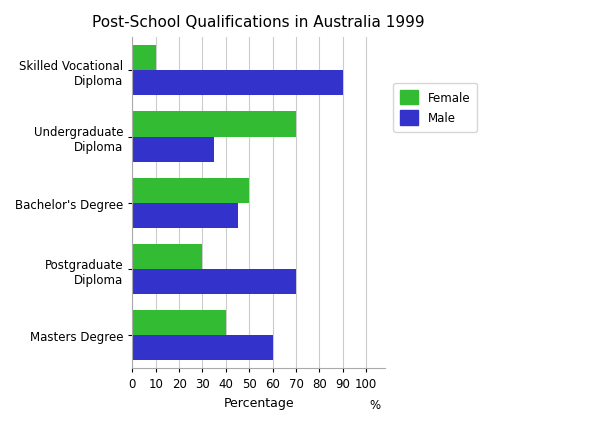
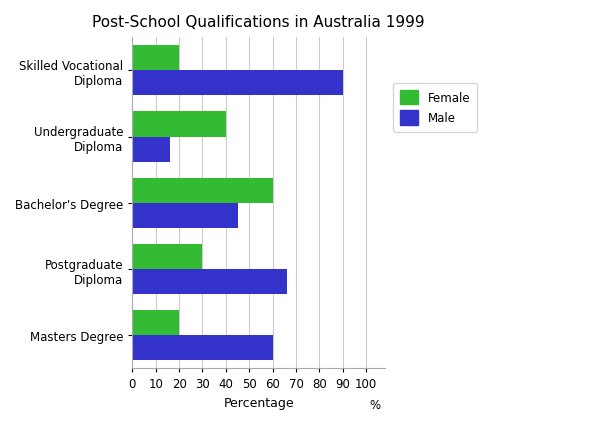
Female/Skilled Vocational Diploma: 10 -> 20
Female/Undergraduate Diploma: 70 -> 40
Male/Undergraduate Diploma: 35 -> 16
Female/Bachelor's Degree: 50 -> 60
Male/Postgraduate Diploma: 70 -> 66
Female/Masters Degree: 40 -> 20
